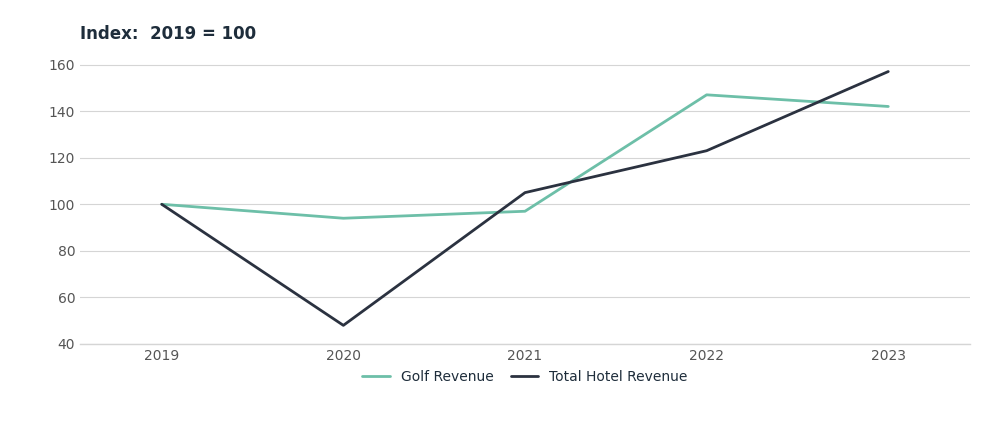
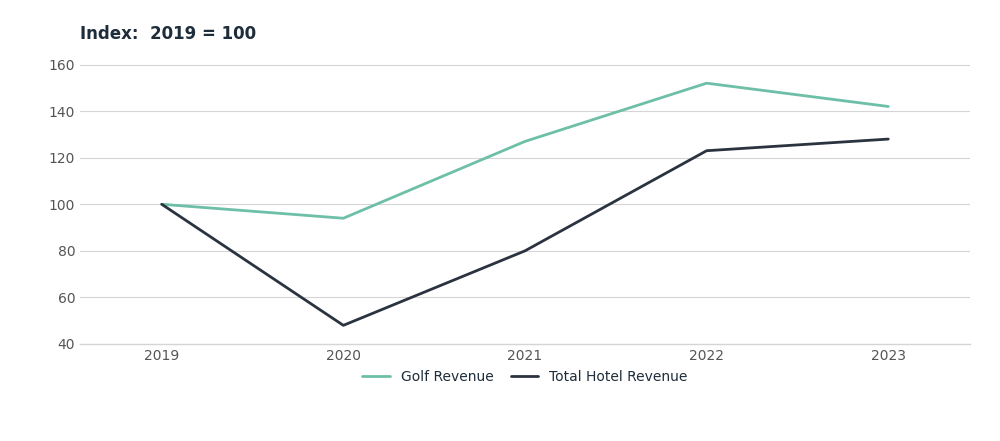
Golf Revenue/2021: 97 -> 127
Total Hotel Revenue/2021: 105 -> 80
Golf Revenue/2022: 147 -> 152
Total Hotel Revenue/2023: 157 -> 128
